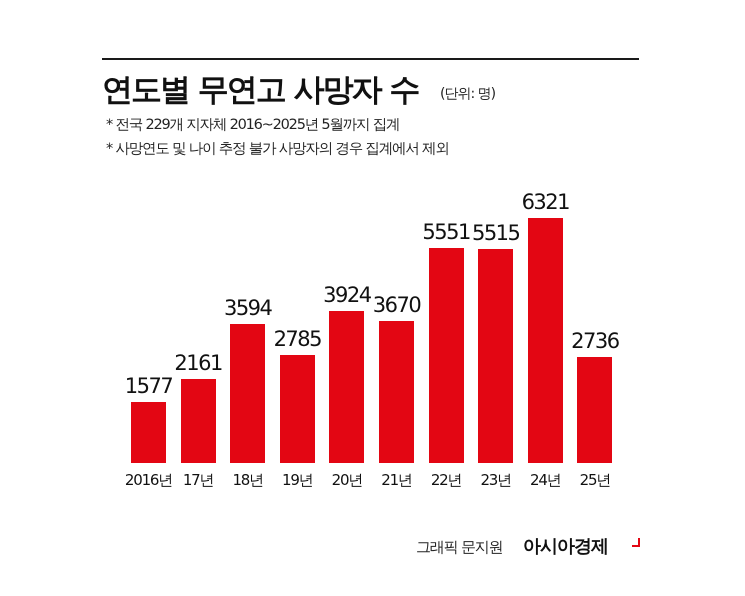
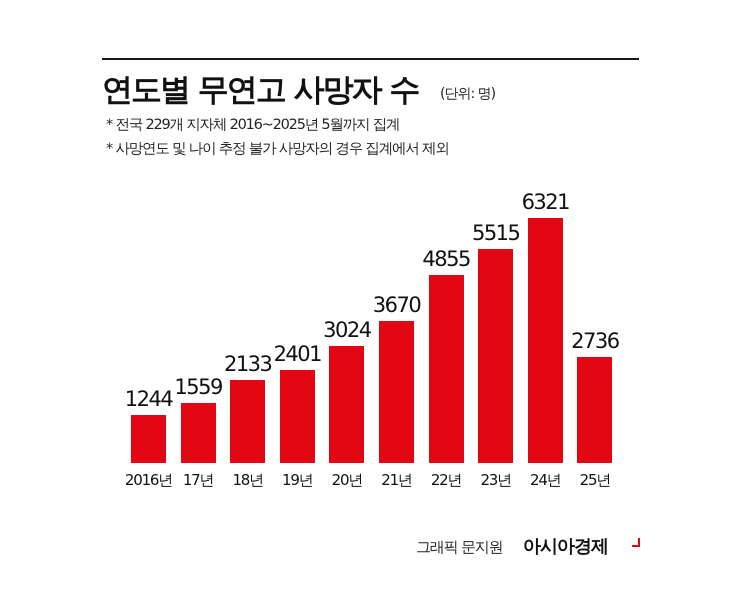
2016년: 1577 -> 1244
17년: 2161 -> 1559
18년: 3594 -> 2133
19년: 2785 -> 2401
20년: 3924 -> 3024
22년: 5551 -> 4855
